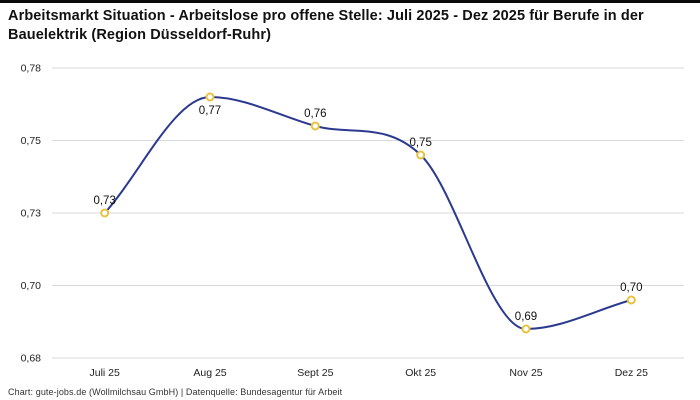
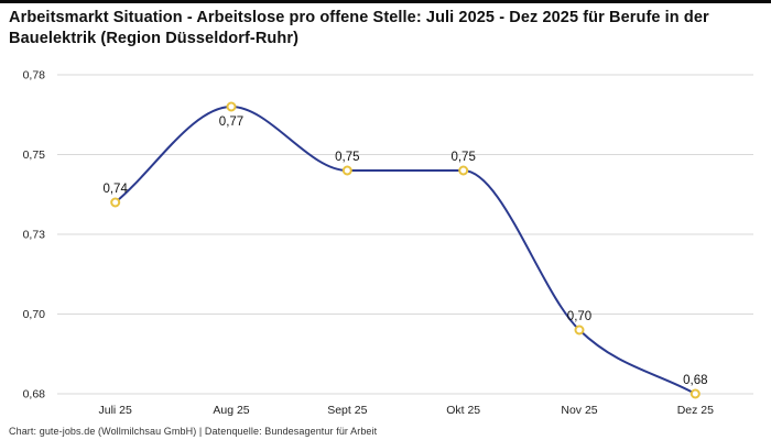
Juli 25: 0,73 -> 0,74
Sept 25: 0,76 -> 0,75
Nov 25: 0,69 -> 0,70
Dez 25: 0,70 -> 0,68
